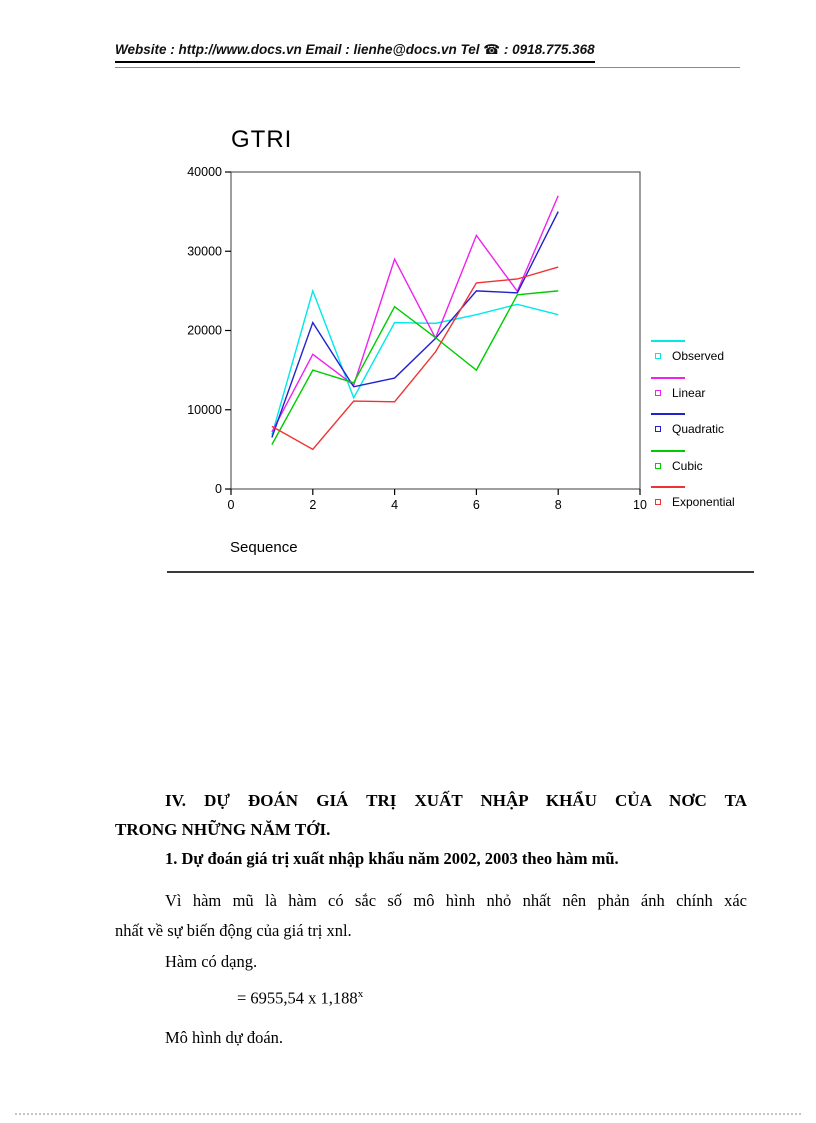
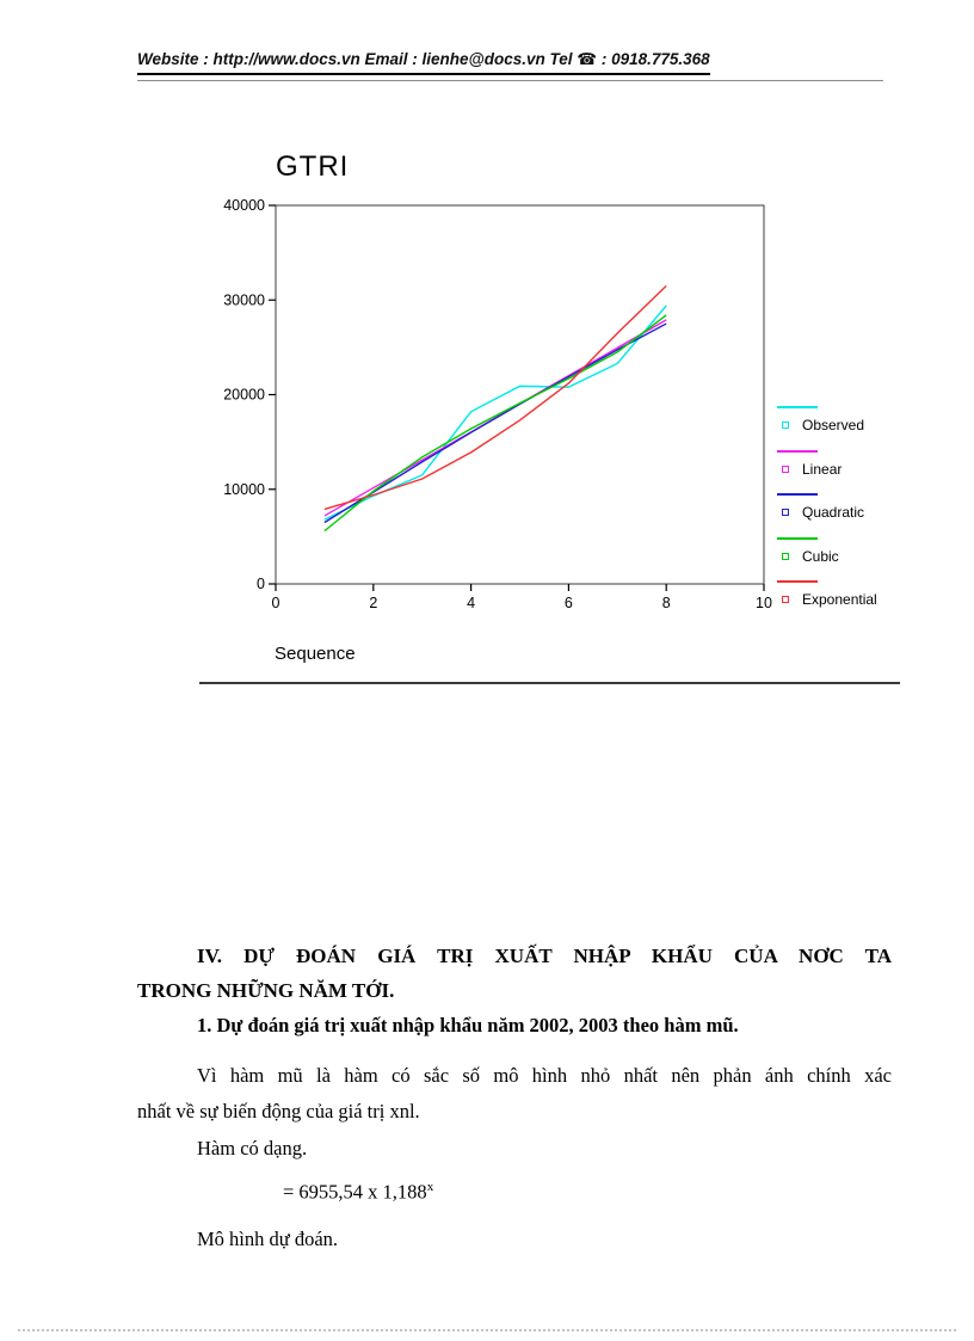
Observed/2: 25000 -> 9000
Linear/2: 17000 -> 10000
Quadratic/2: 21000 -> 10000
Cubic/2: 15000 -> 10000
Exponential/2: 5000 -> 9000
Observed/4: 21000 -> 18000
Linear/4: 29000 -> 16000
Quadratic/4: 14000 -> 16000
Cubic/4: 23000 -> 16000
Exponential/4: 11000 -> 14000
Observed/6: 22000 -> 21000
Linear/6: 32000 -> 22000
Quadratic/6: 25000 -> 22000
Cubic/6: 15000 -> 22000
Exponential/6: 26000 -> 21000
Observed/8: 22000 -> 29000
Linear/8: 37000 -> 28000
Quadratic/8: 35000 -> 28000
Cubic/8: 25000 -> 28000
Exponential/8: 28000 -> 32000
